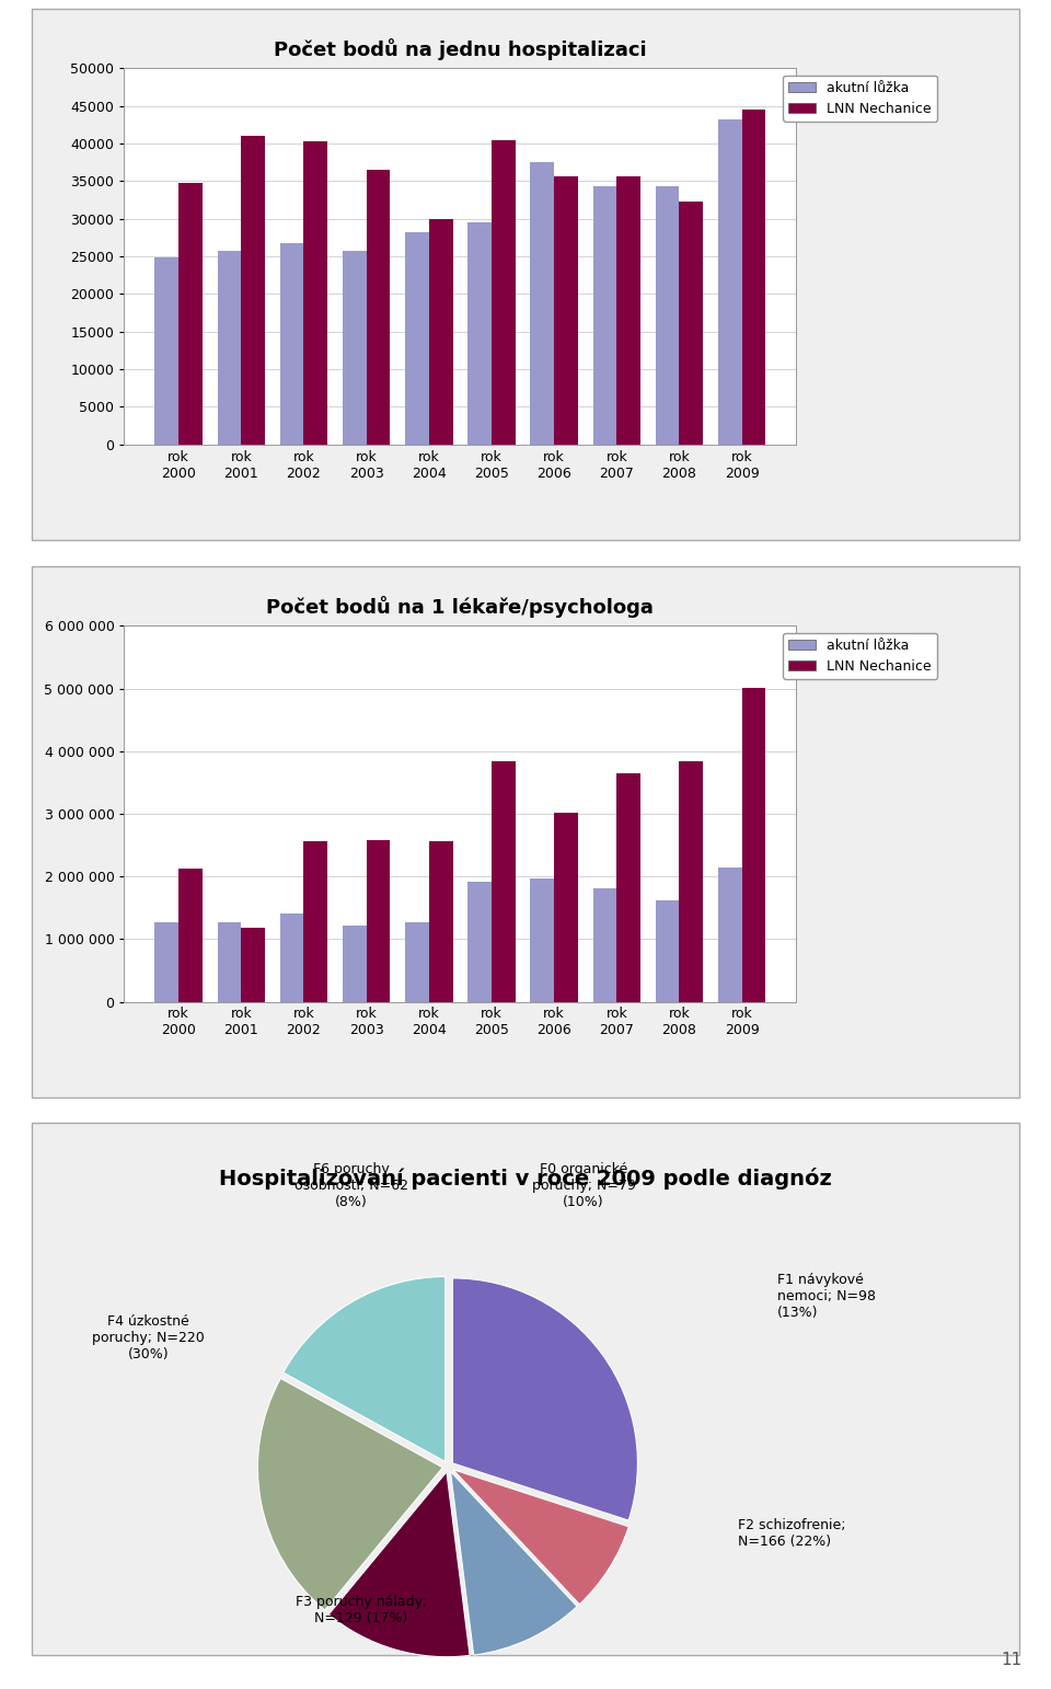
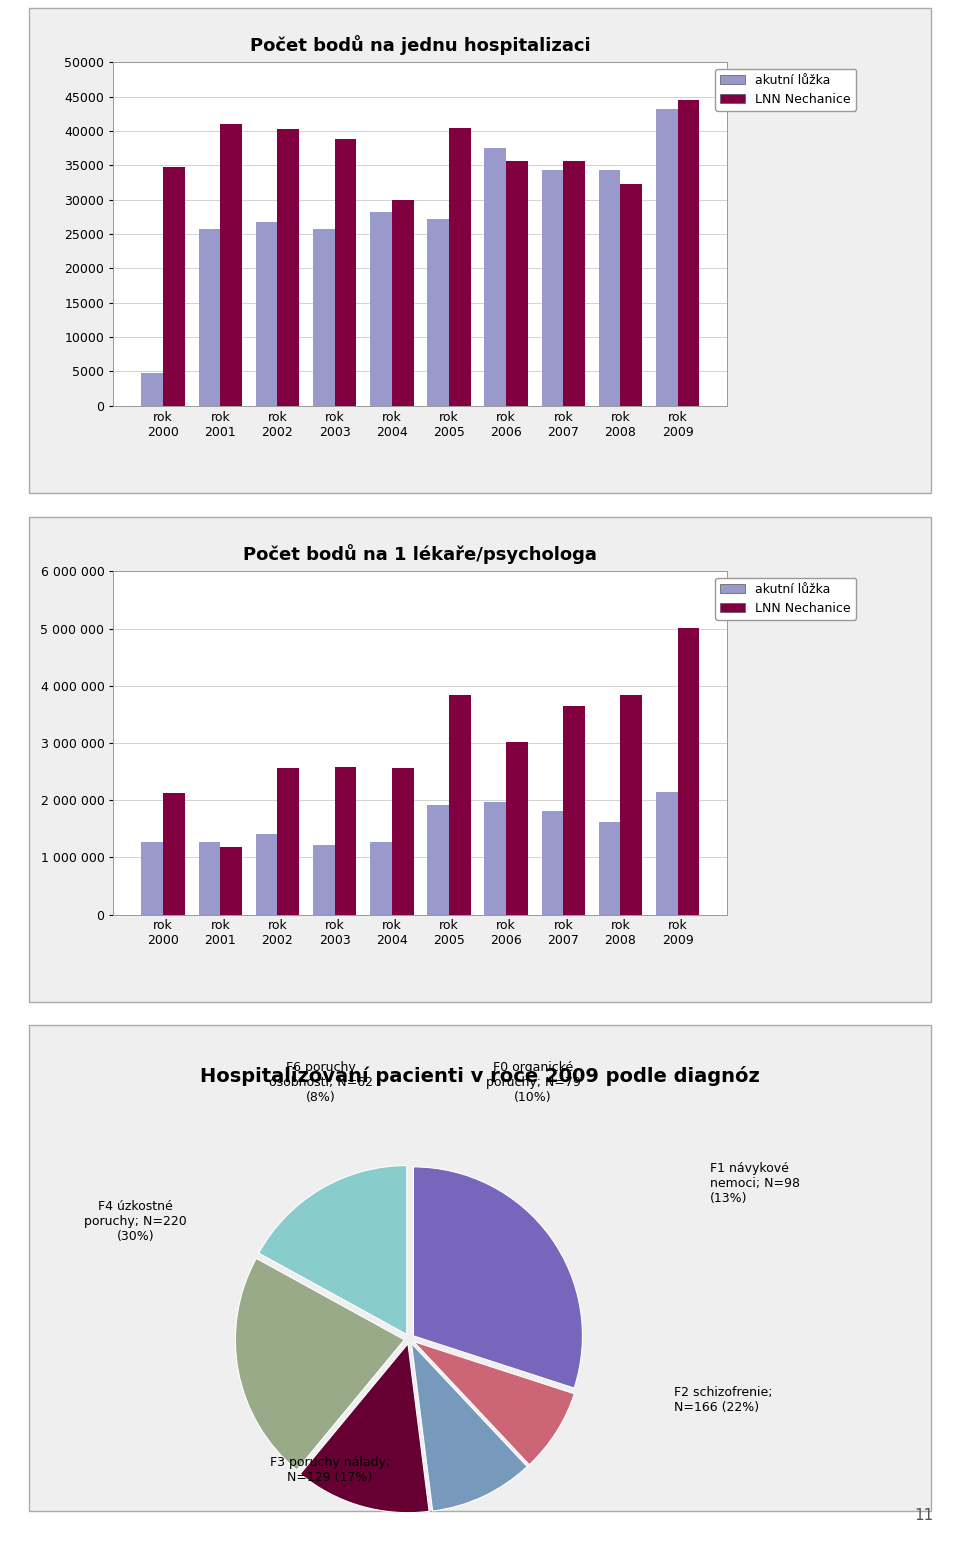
Počet bodů na jednu hospitalizaci/akutní lůžka/rok 2000: 24800 -> 4800
Počet bodů na jednu hospitalizaci/LNN Nechanice/rok 2003: 36500 -> 38800
Počet bodů na jednu hospitalizaci/akutní lůžka/rok 2005: 29500 -> 27200
